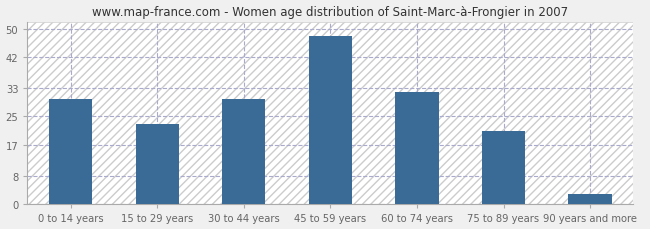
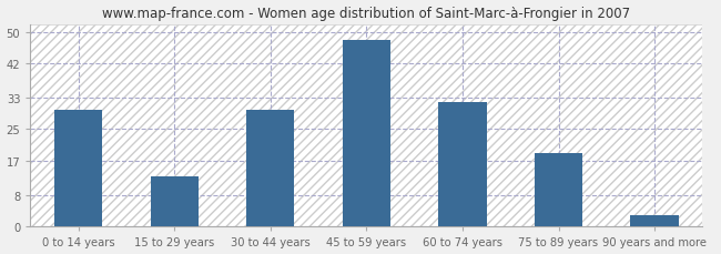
15 to 29 years: 23 -> 13
75 to 89 years: 21 -> 19
